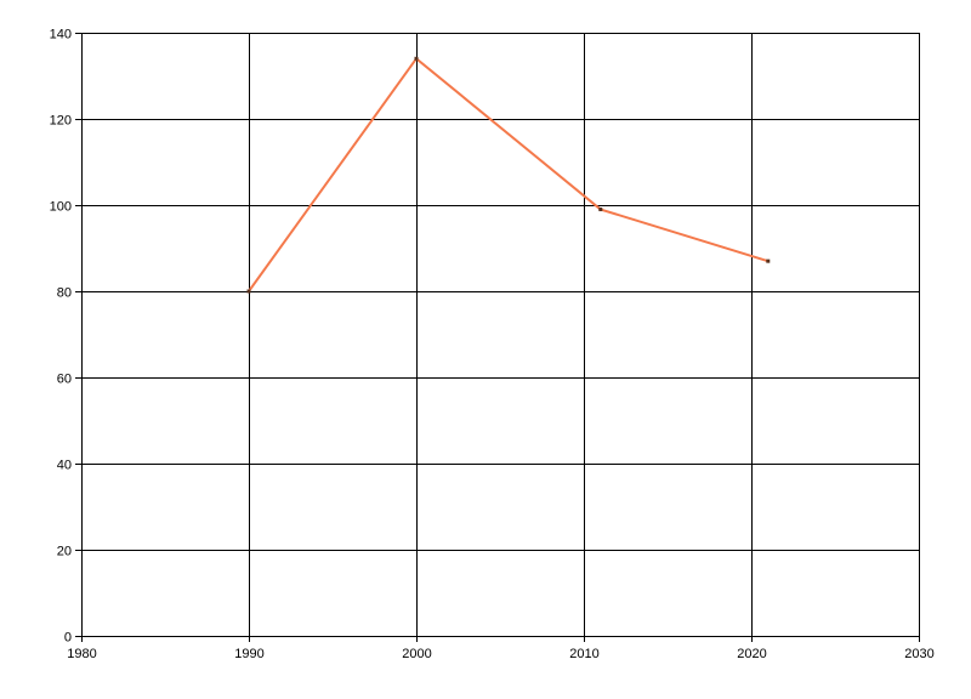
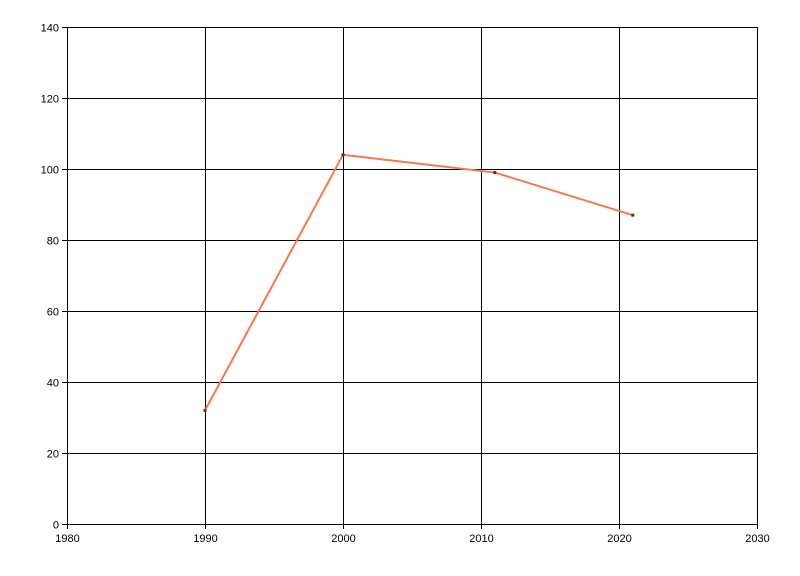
1990: 80 -> 32
2000: 134 -> 104
